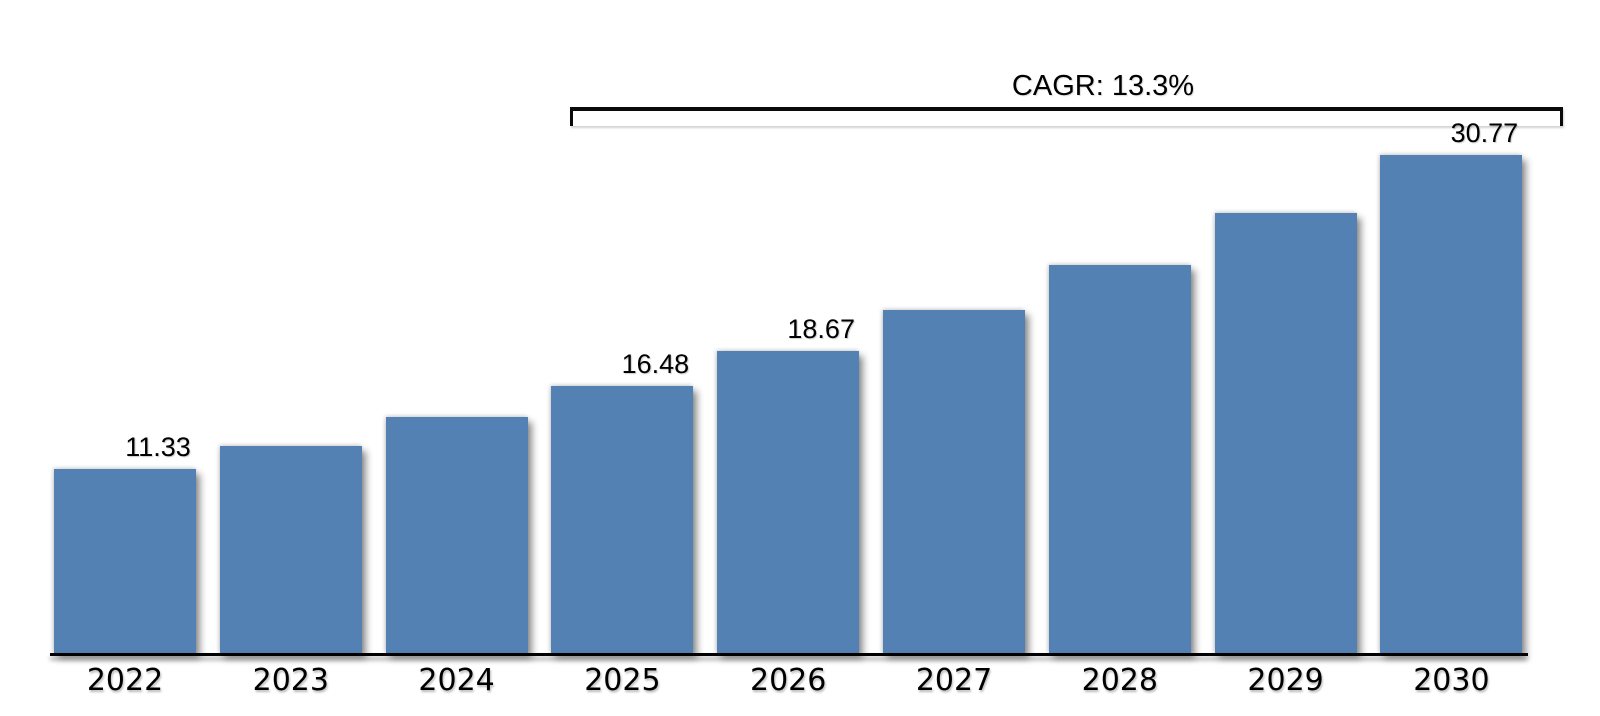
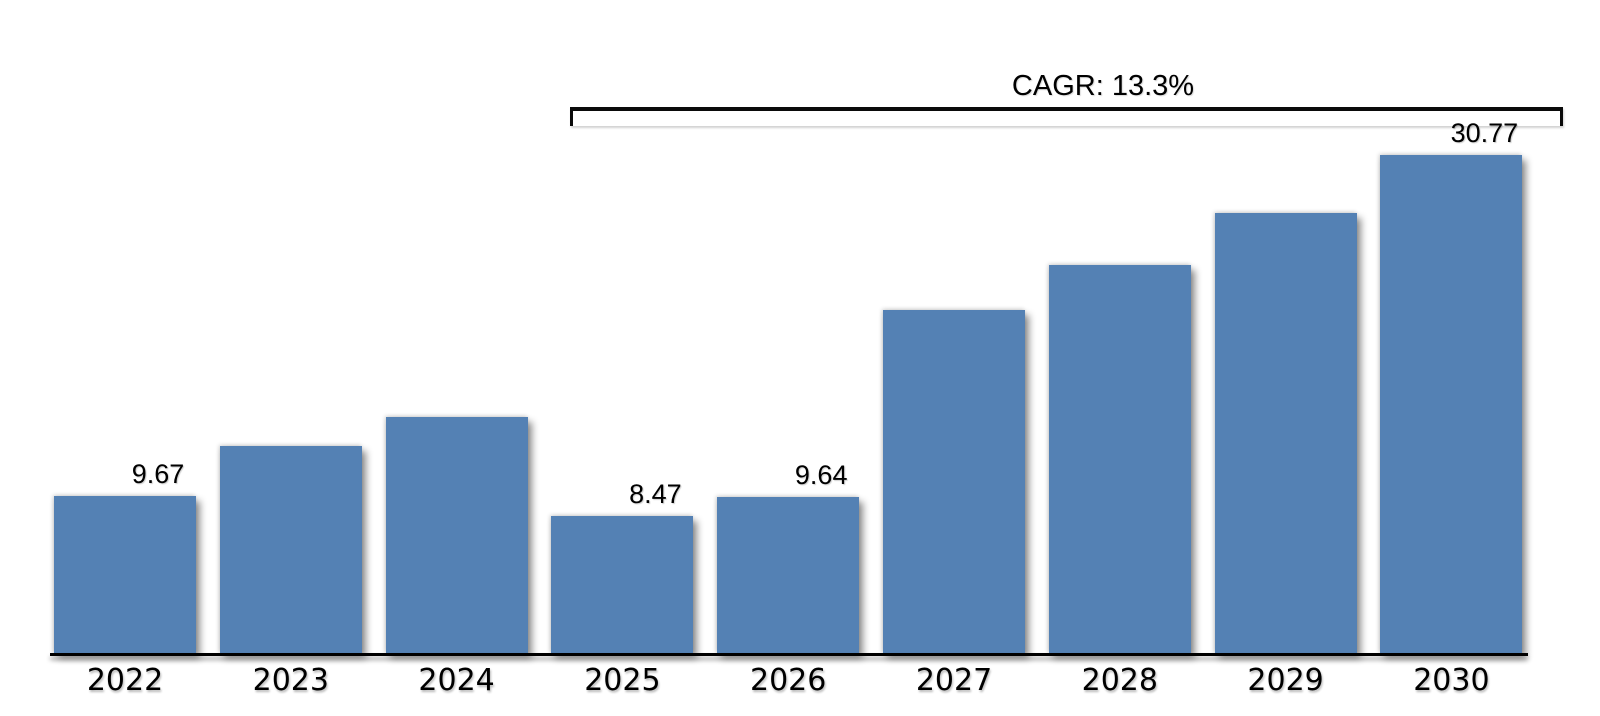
2022: 11.33 -> 9.67
2025: 16.48 -> 8.47
2026: 18.67 -> 9.64
